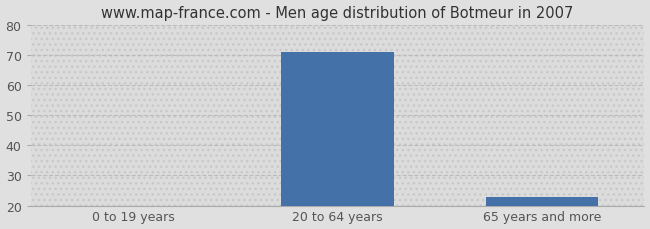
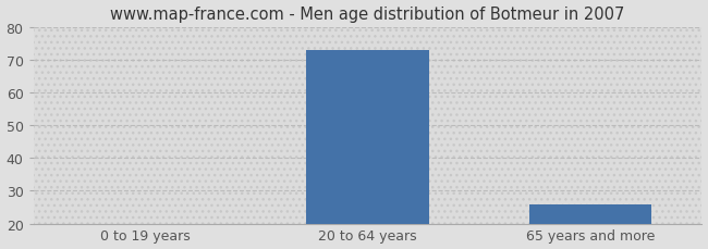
20 to 64 years: 71 -> 73
65 years and more: 23 -> 26
